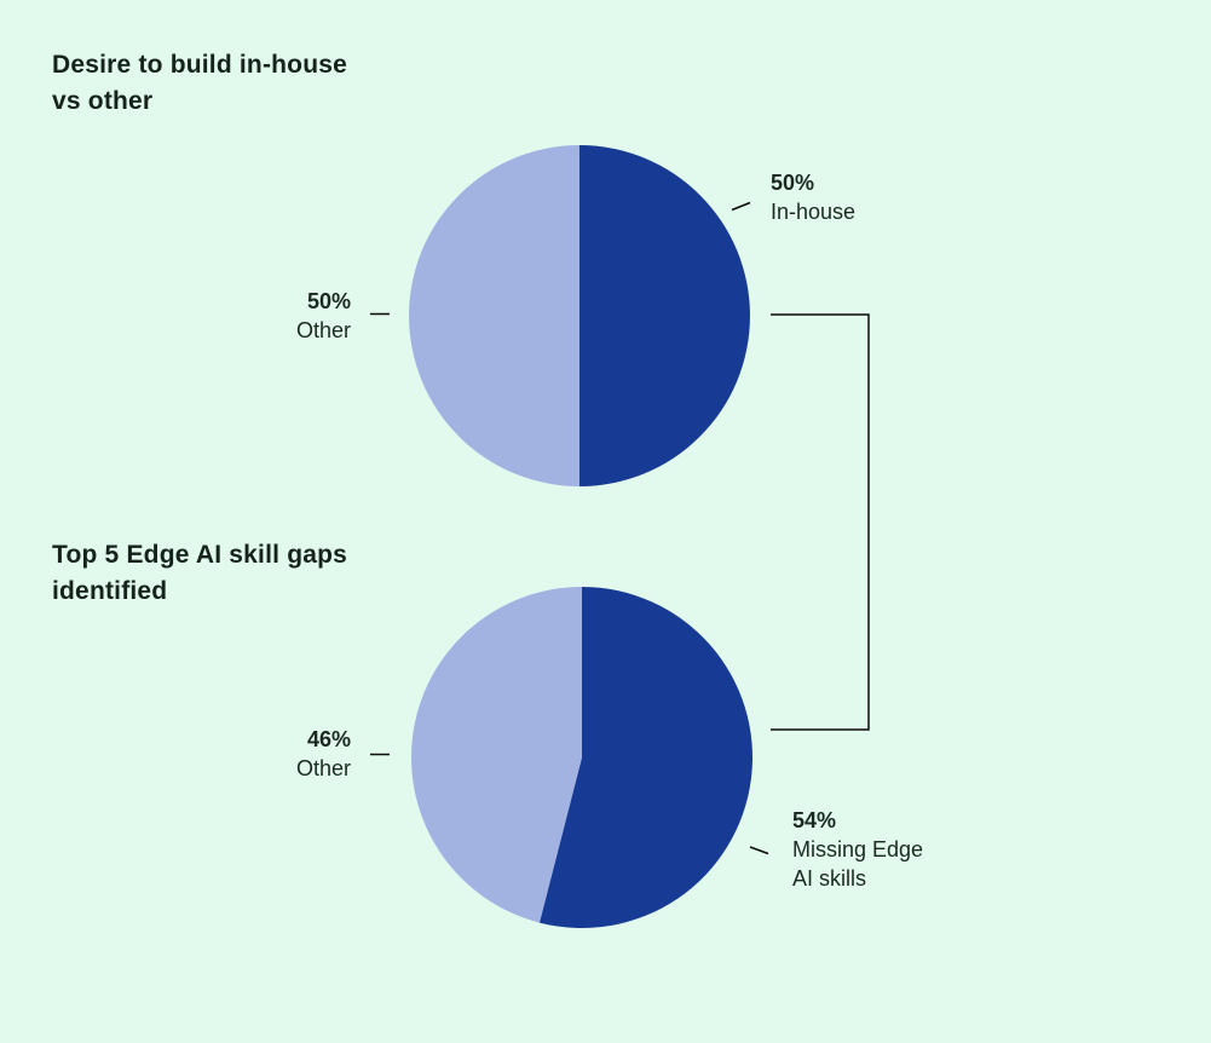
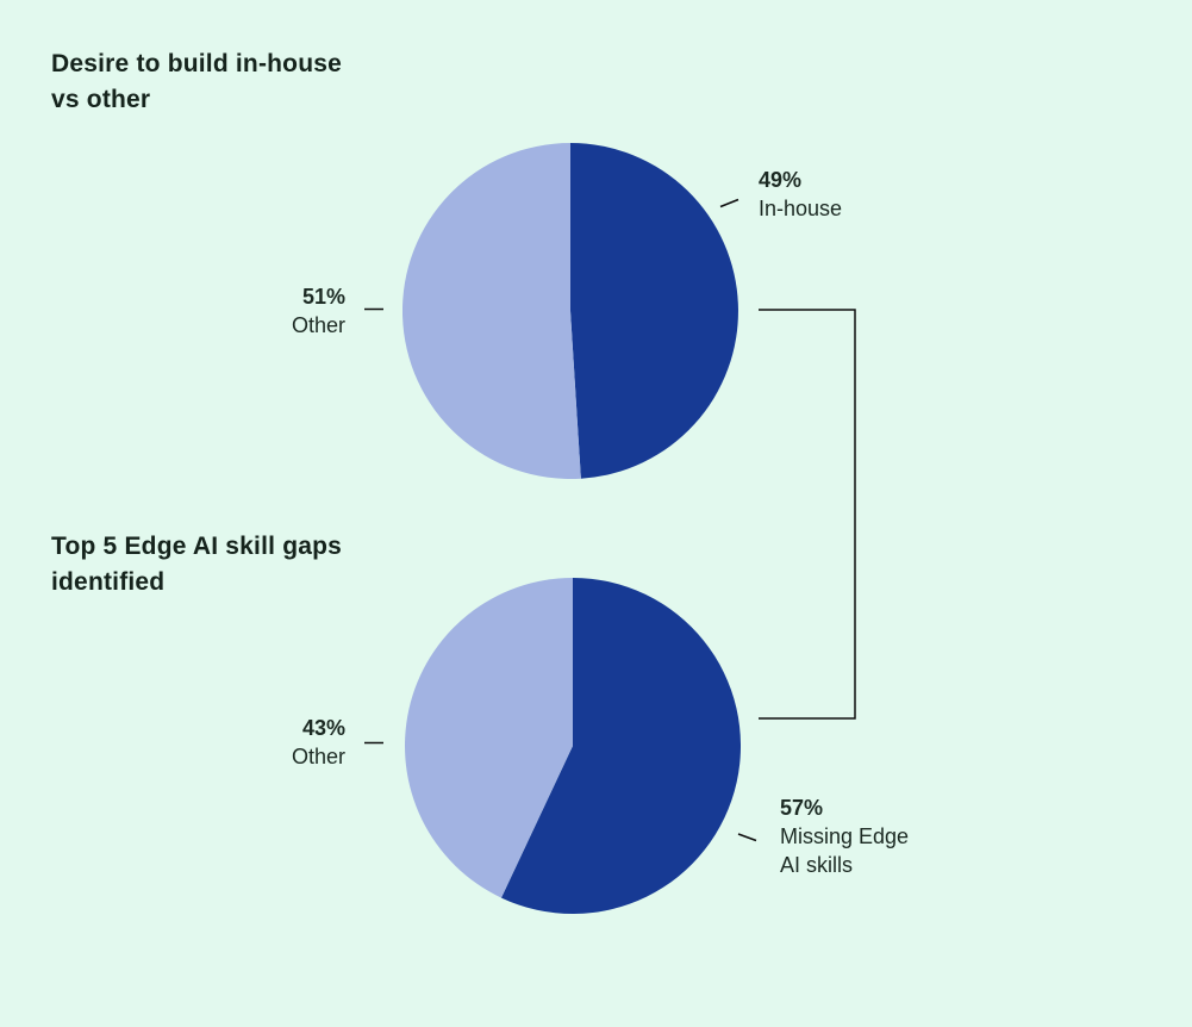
Desire to build in-house vs other/In-house: 50% -> 49%
Desire to build in-house vs other/Other: 50% -> 51%
Top 5 Edge AI skill gaps identified/Missing Edge AI skills: 54% -> 57%
Top 5 Edge AI skill gaps identified/Other: 46% -> 43%
